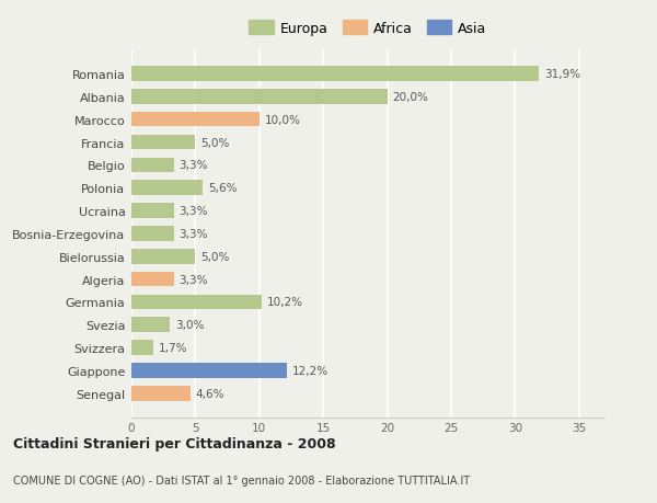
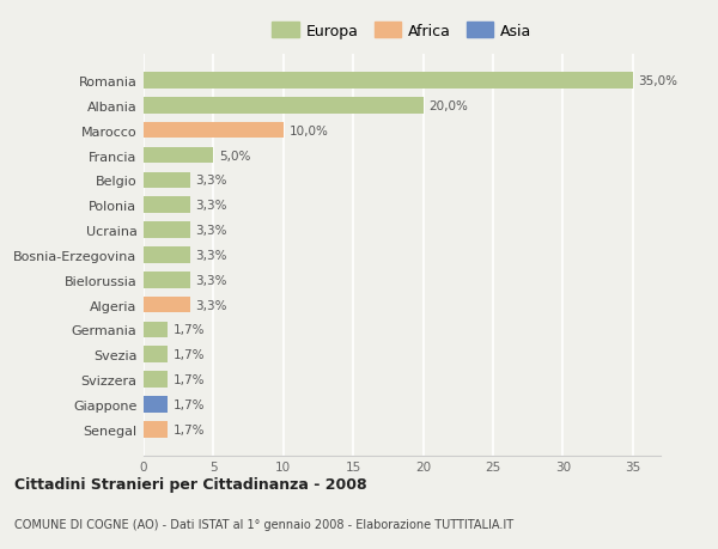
Romania: 31,9% -> 35,0%
Polonia: 5,6% -> 3,3%
Bielorussia: 5,0% -> 3,3%
Germania: 10,2% -> 1,7%
Svezia: 3,0% -> 1,7%
Giappone: 12,2% -> 1,7%
Senegal: 4,6% -> 1,7%
